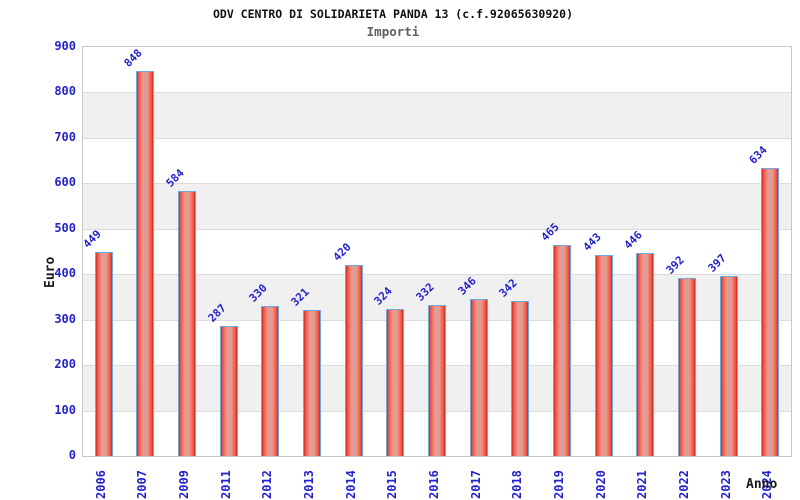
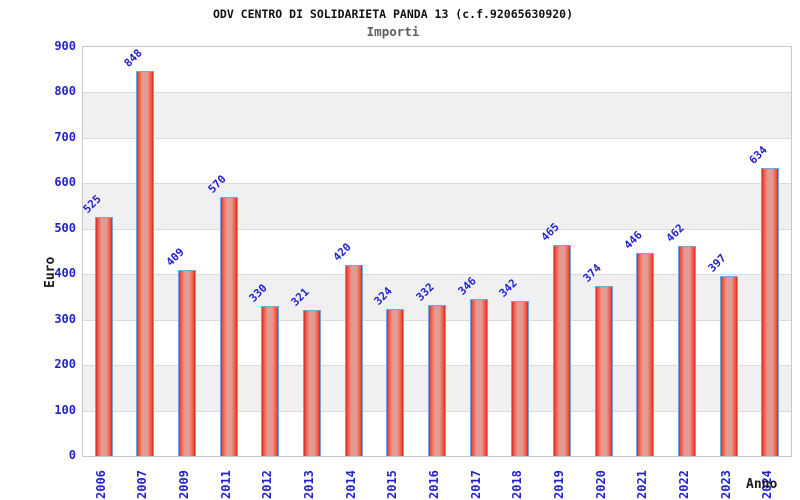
2006: 449 -> 525
2009: 584 -> 409
2011: 287 -> 570
2020: 443 -> 374
2022: 392 -> 462
